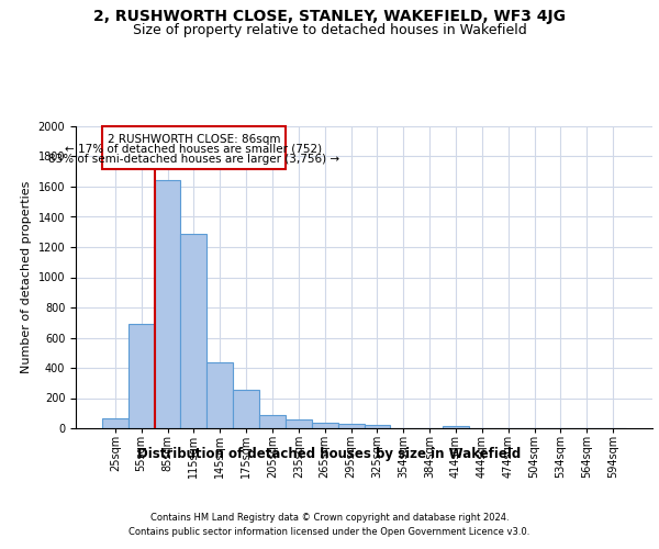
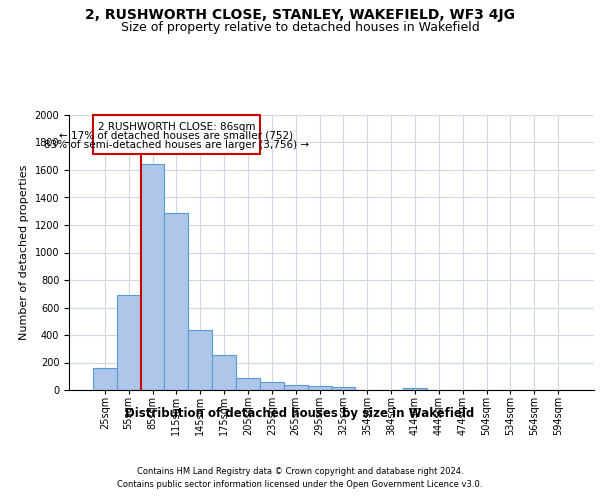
25sqm: 60 -> 160
